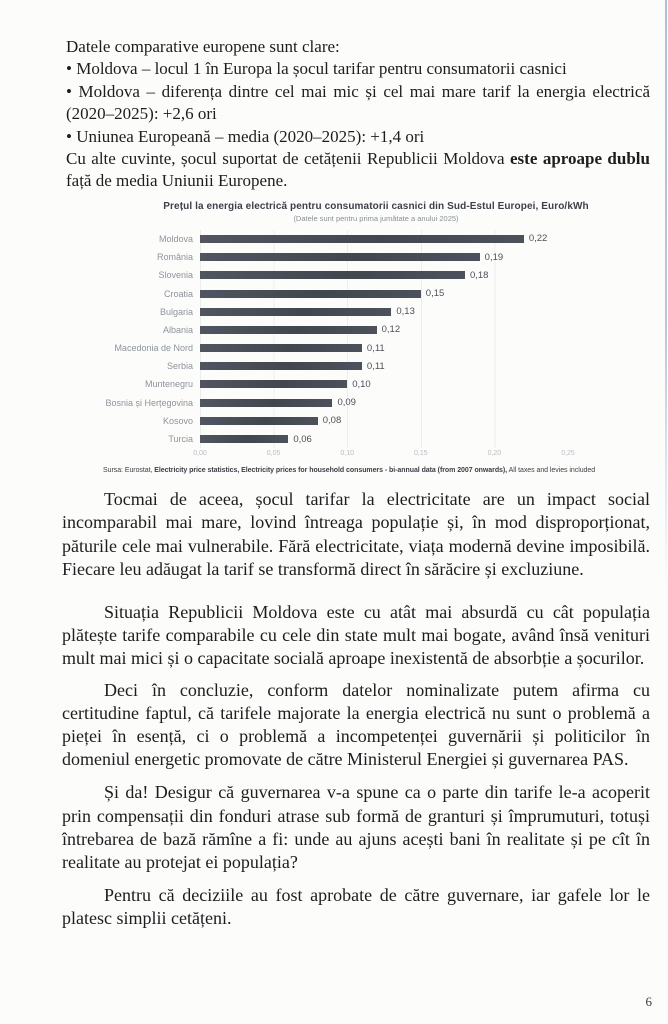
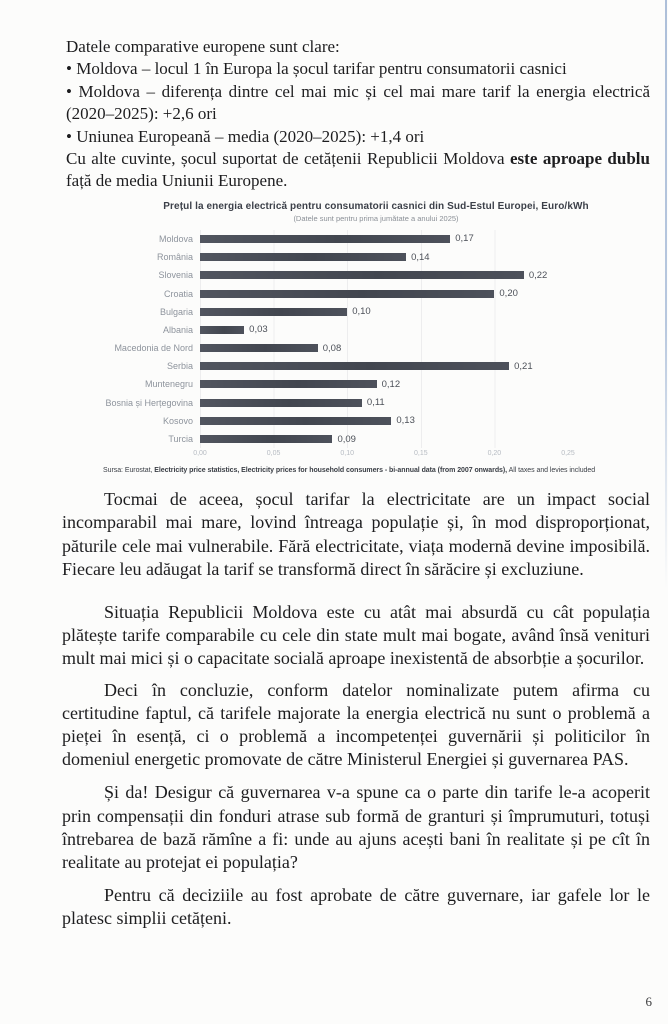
Moldova: 0,22 -> 0,17
România: 0,19 -> 0,14
Slovenia: 0,18 -> 0,22
Croatia: 0,15 -> 0,20
Bulgaria: 0,13 -> 0,10
Albania: 0,12 -> 0,03
Macedonia de Nord: 0,11 -> 0,08
Serbia: 0,11 -> 0,21
Muntenegru: 0,10 -> 0,12
Bosnia și Herțegovina: 0,09 -> 0,11
Kosovo: 0,08 -> 0,13
Turcia: 0,06 -> 0,09
